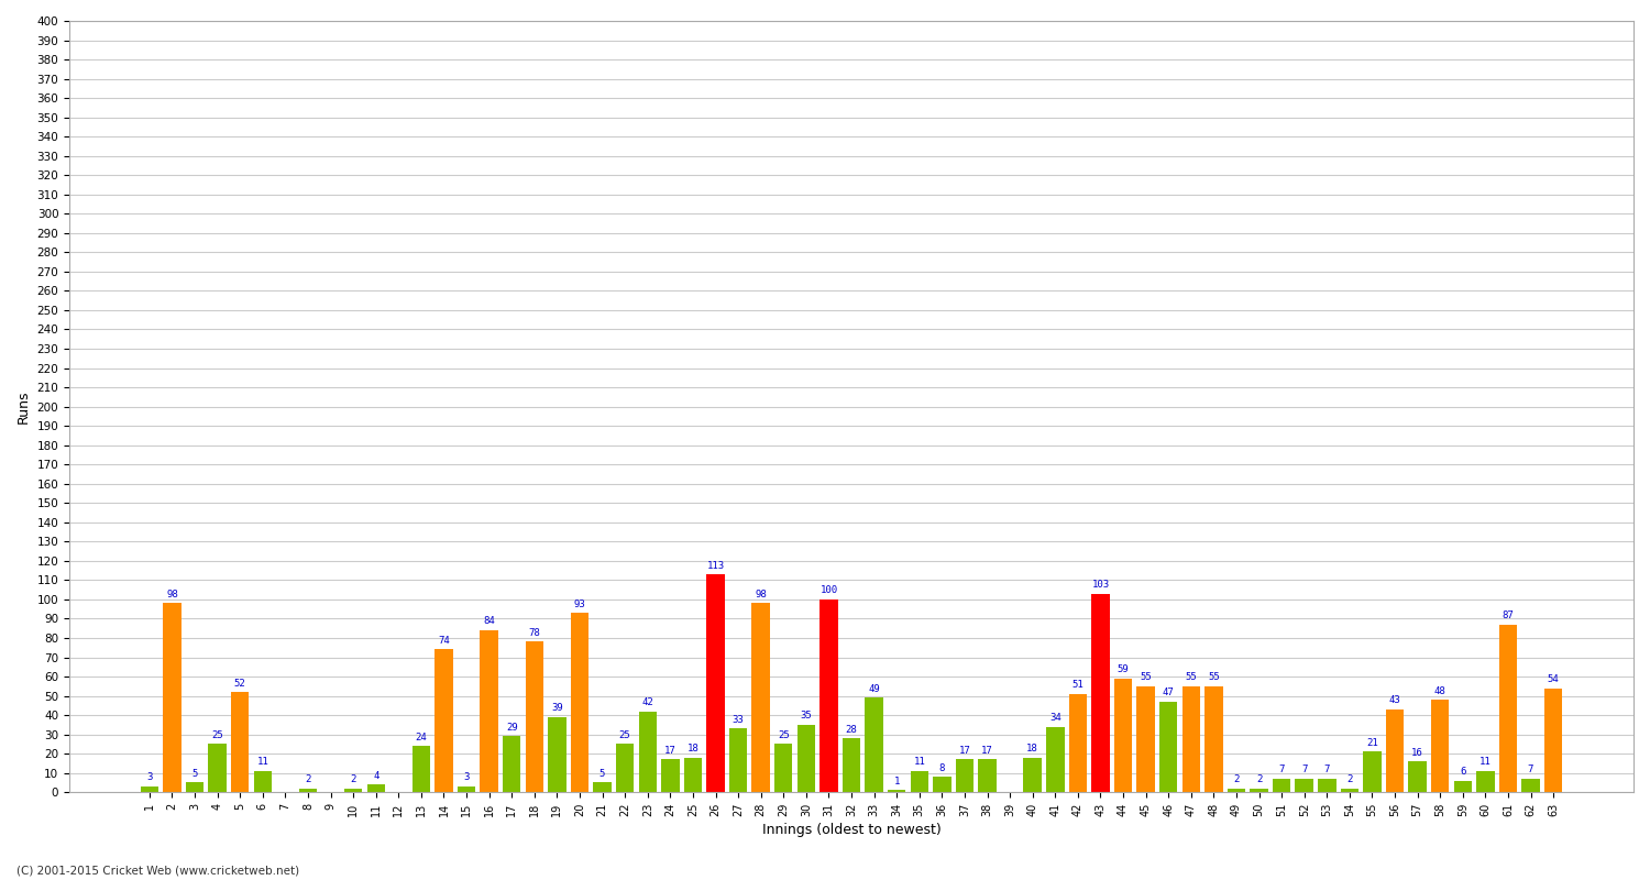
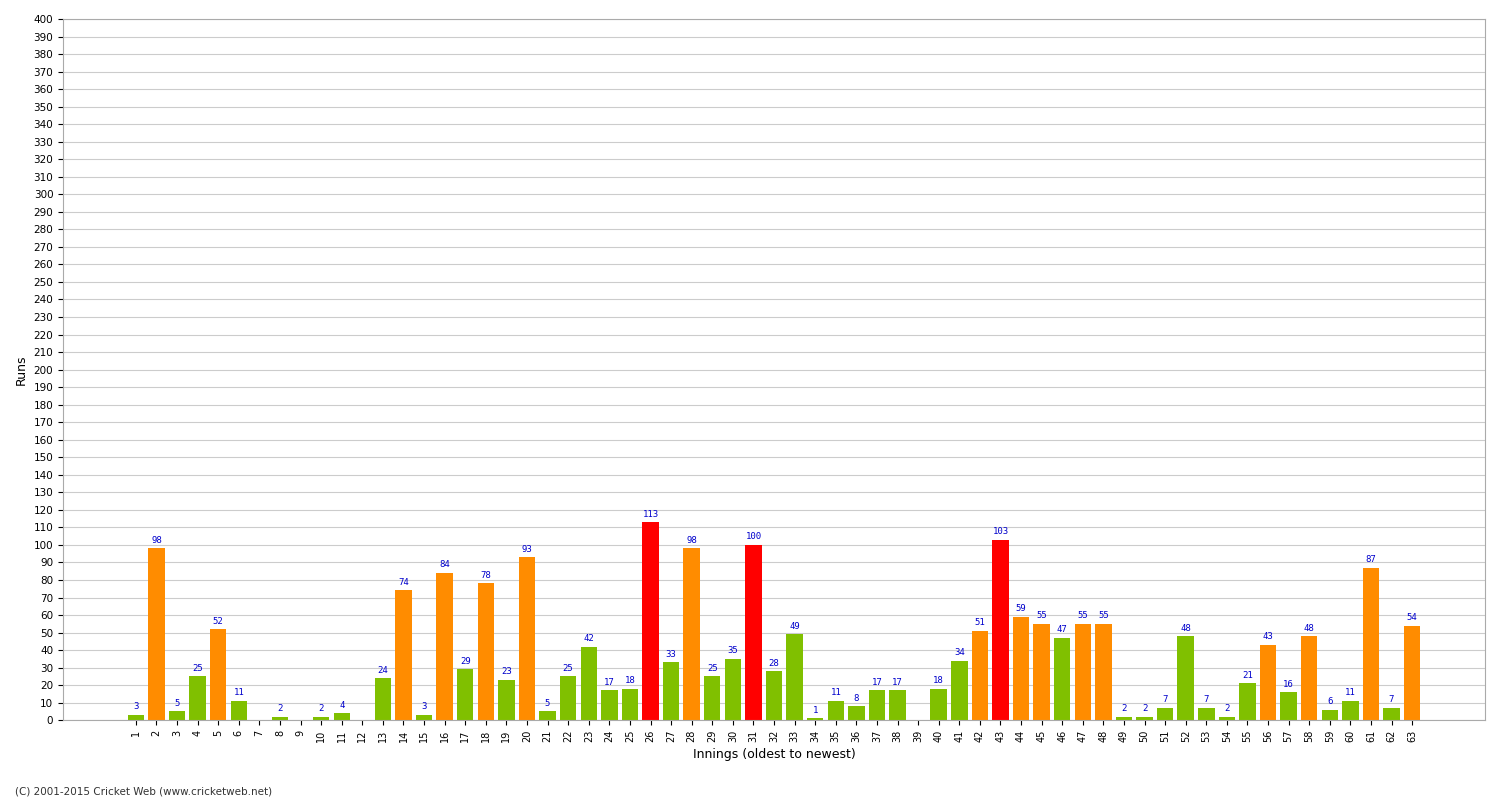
19: 39 -> 23
52: 7 -> 48
